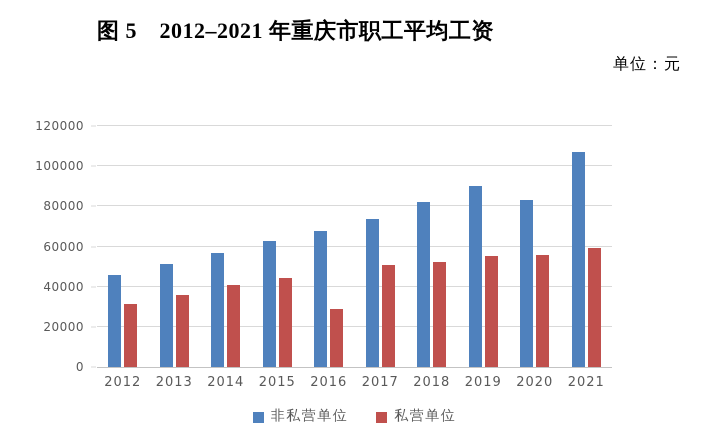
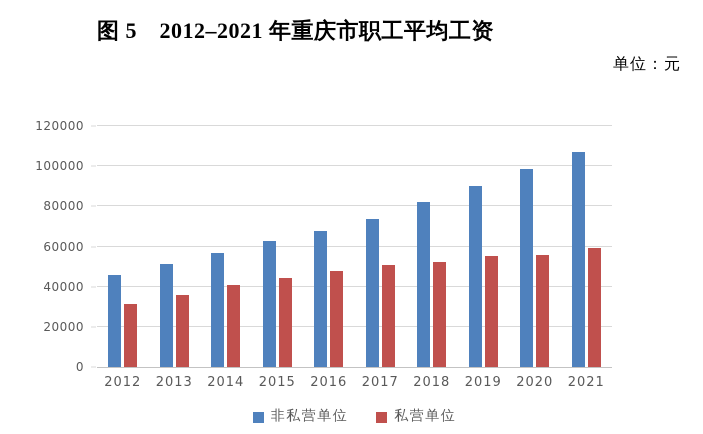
私营单位/2016: 29000 -> 48000
非私营单位/2020: 83000 -> 98000
